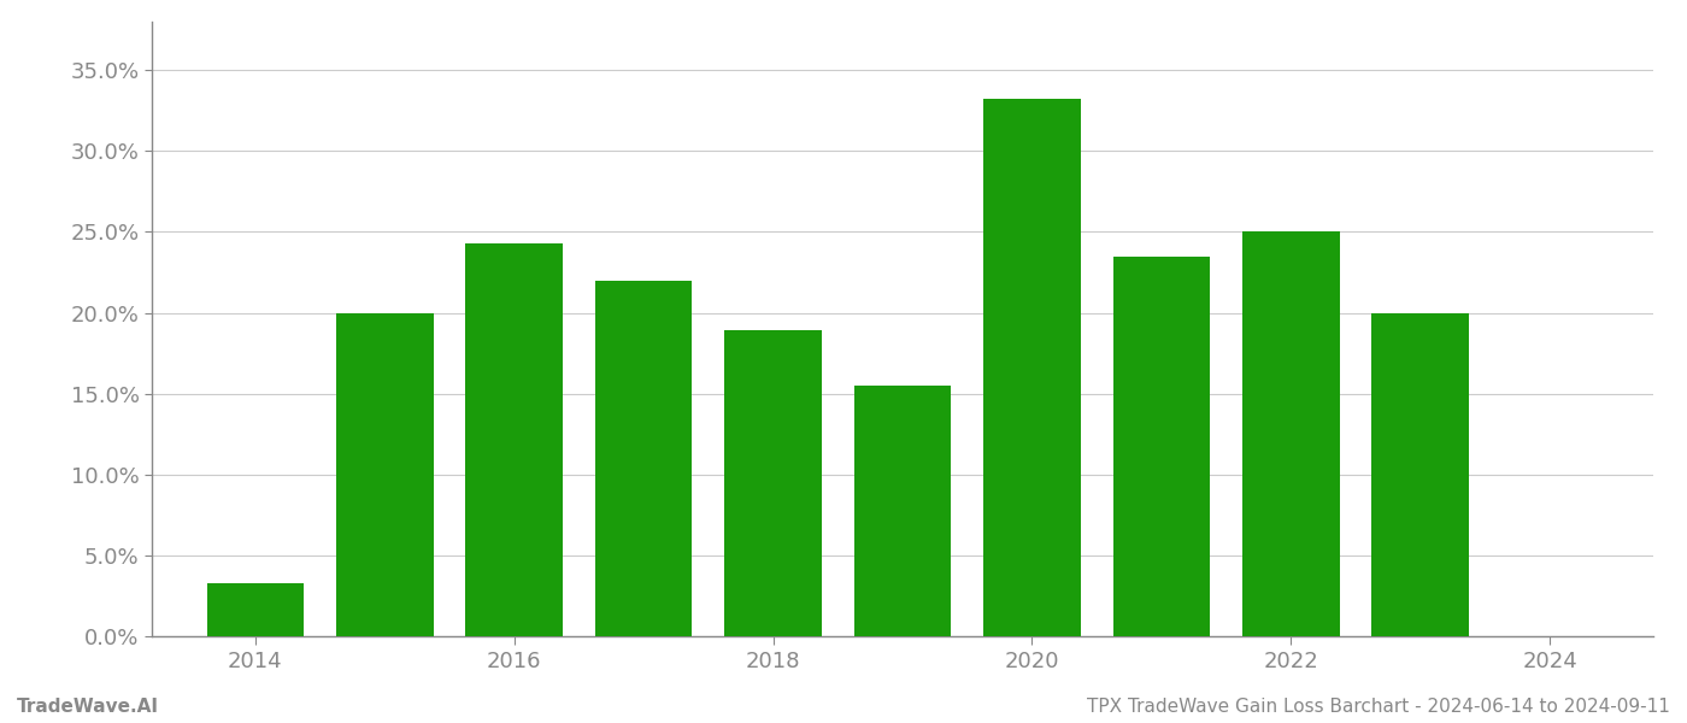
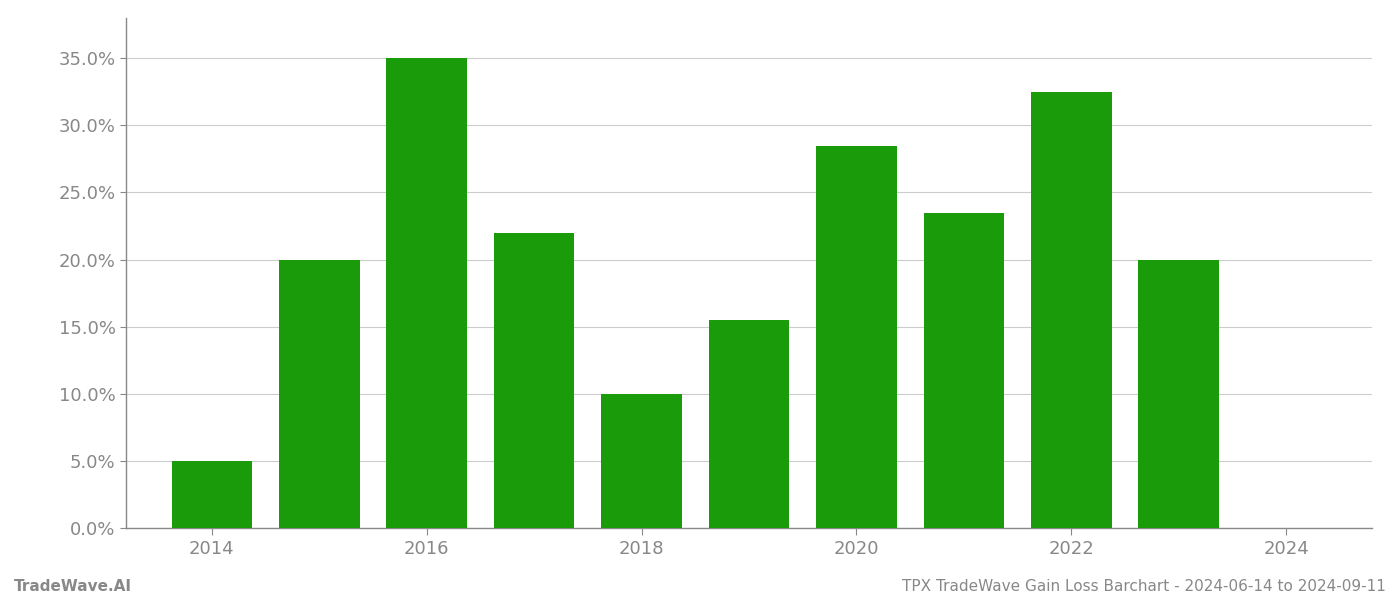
2014: 3.3% -> 5.0%
2016: 24.3% -> 35.0%
2018: 18.9% -> 10.0%
2020: 33.2% -> 28.5%
2022: 25.0% -> 32.5%
